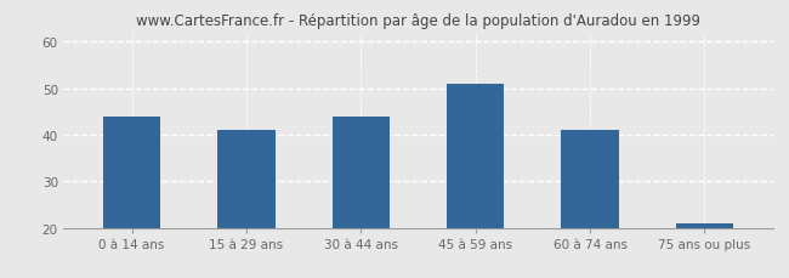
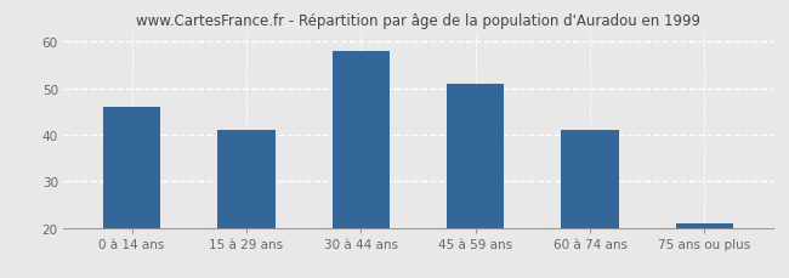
0 à 14 ans: 44 -> 46
30 à 44 ans: 44 -> 58
